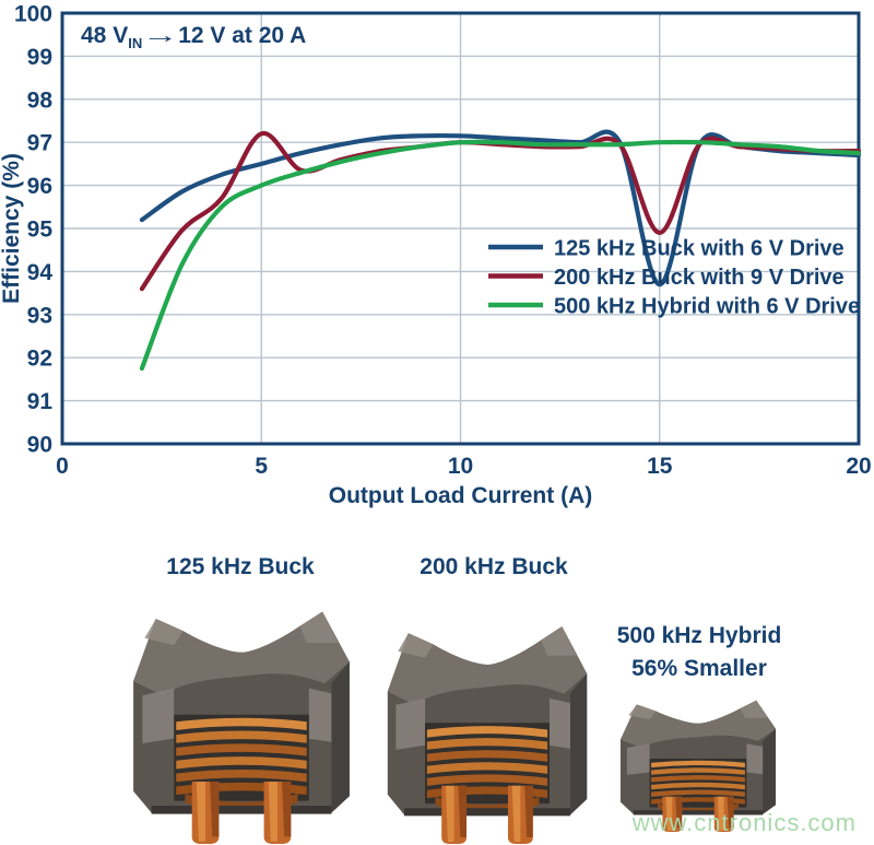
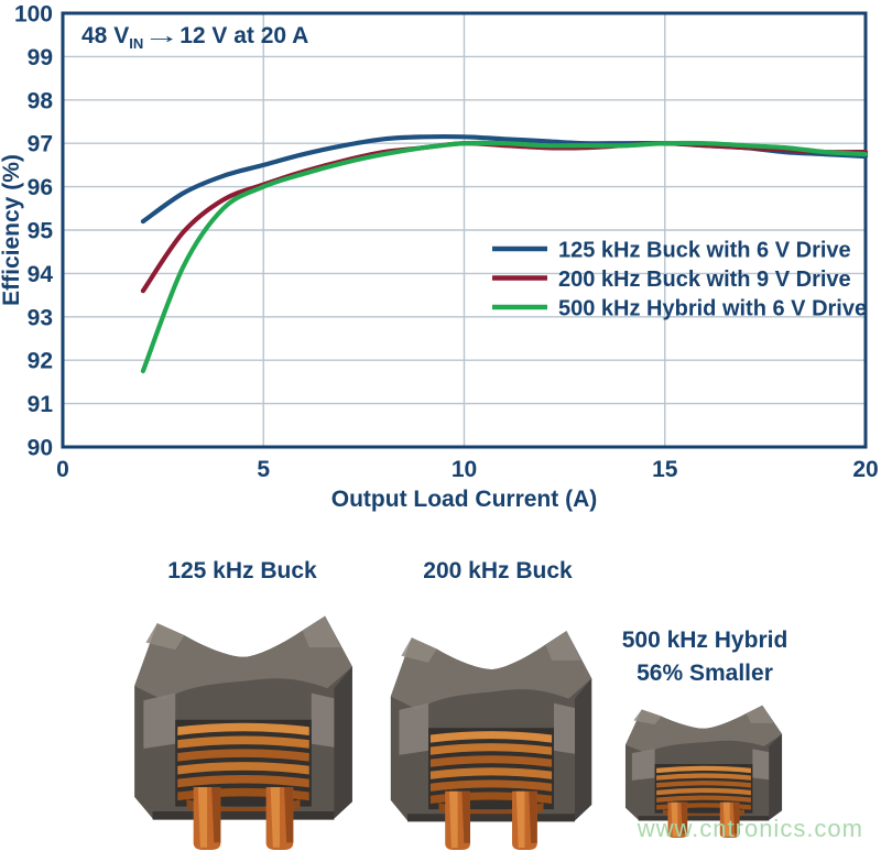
200 kHz Buck with 9 V Drive/5: 97.2 -> 96.0
125 kHz Buck with 6 V Drive/15: 93.7 -> 97.0
200 kHz Buck with 9 V Drive/15: 94.9 -> 97.0
